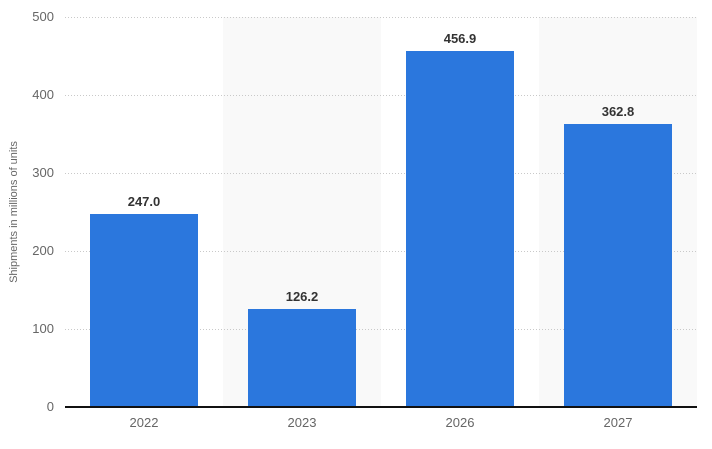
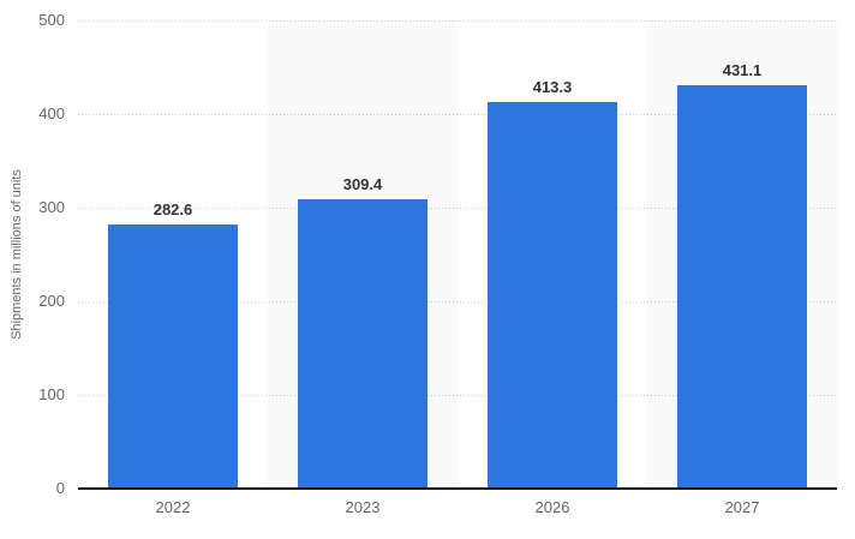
2022: 247.0 -> 282.6
2023: 126.2 -> 309.4
2026: 456.9 -> 413.3
2027: 362.8 -> 431.1
